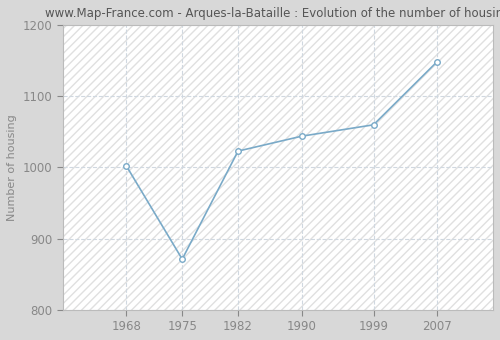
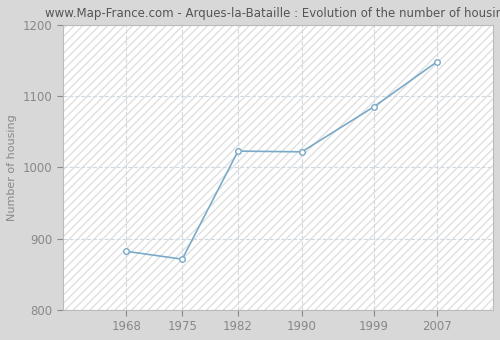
1968: 1002 -> 882
1990: 1044 -> 1022
1999: 1060 -> 1085
